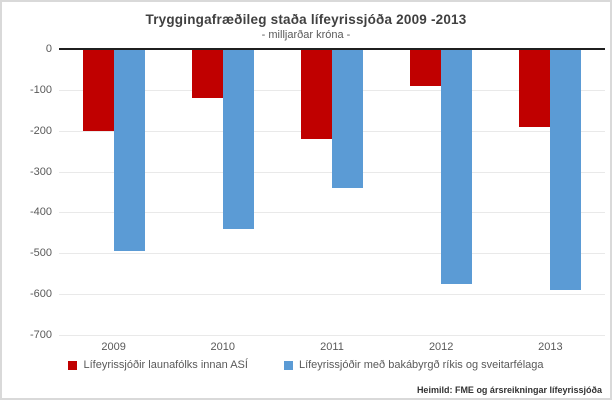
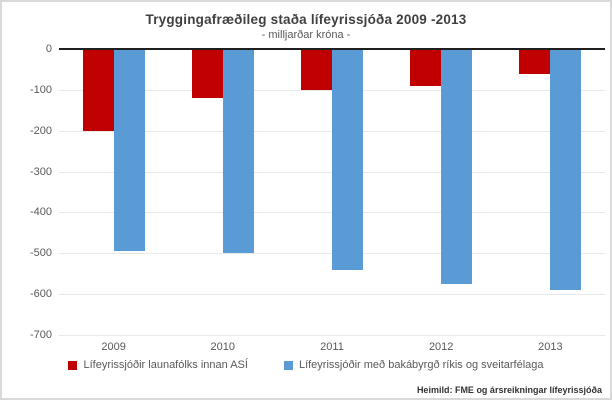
Lífeyrissjóðir með bakábyrgð ríkis og sveitarfélaga/2010: -440 -> -500
Lífeyrissjóðir launafólks innan ASÍ/2011: -220 -> -100
Lífeyrissjóðir með bakábyrgð ríkis og sveitarfélaga/2011: -340 -> -540
Lífeyrissjóðir launafólks innan ASÍ/2013: -190 -> -60
